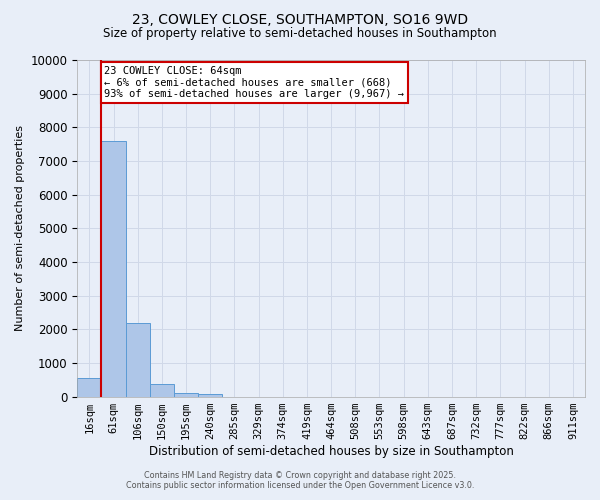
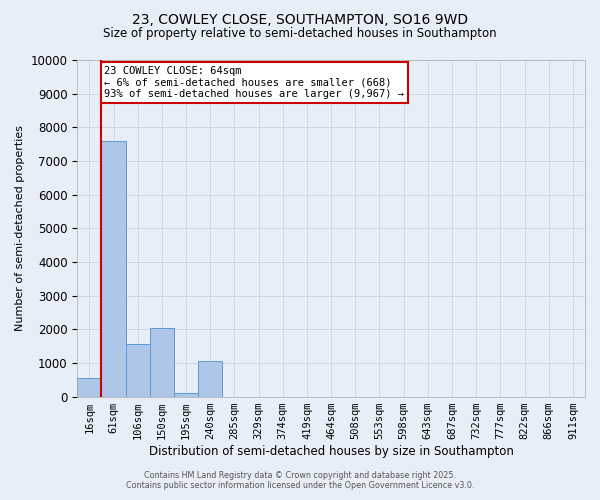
106sqm: 2200 -> 1550
150sqm: 370 -> 2050
240sqm: 70 -> 1050
